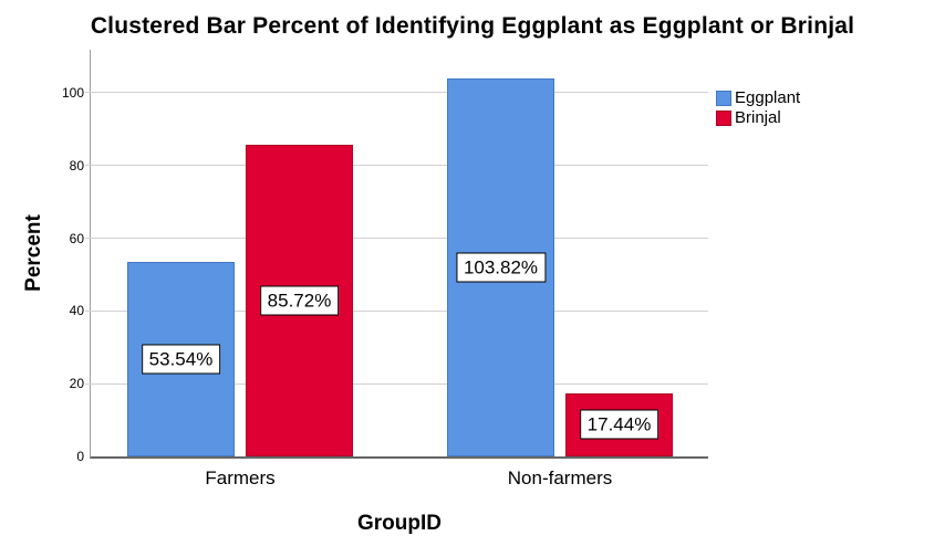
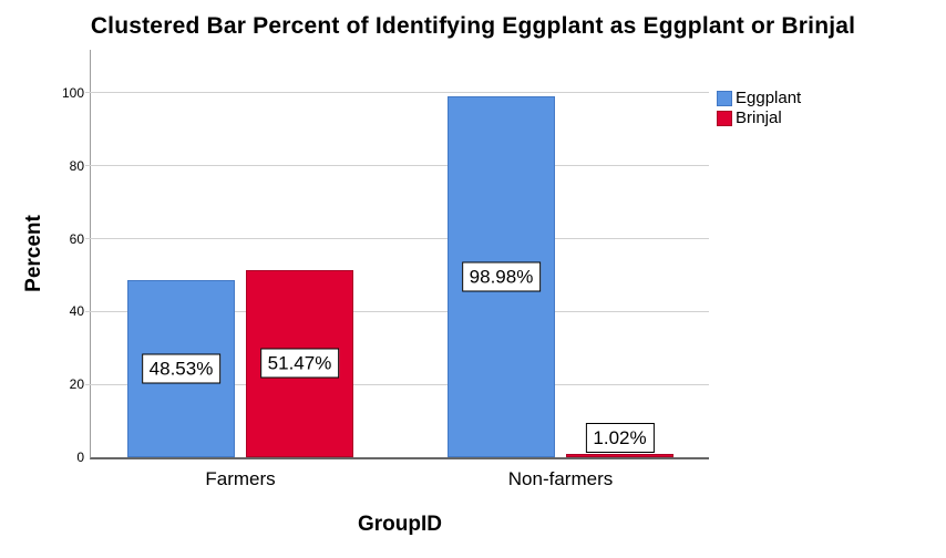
Eggplant/Farmers: 53.54% -> 48.53%
Brinjal/Farmers: 85.72% -> 51.47%
Eggplant/Non-farmers: 103.82% -> 98.98%
Brinjal/Non-farmers: 17.44% -> 1.02%
